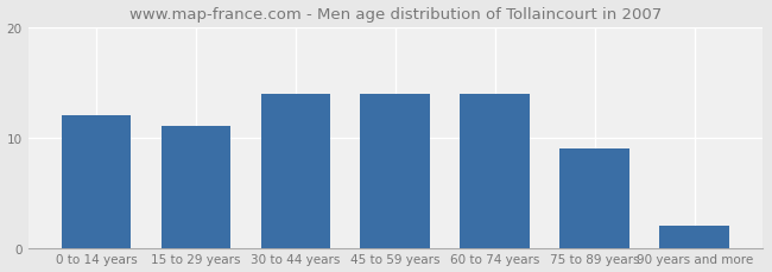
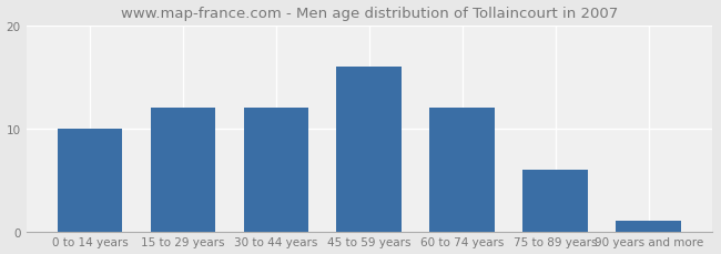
0 to 14 years: 12 -> 10
15 to 29 years: 11 -> 12
30 to 44 years: 14 -> 12
45 to 59 years: 14 -> 16
60 to 74 years: 14 -> 12
75 to 89 years: 9 -> 6
90 years and more: 2 -> 1
